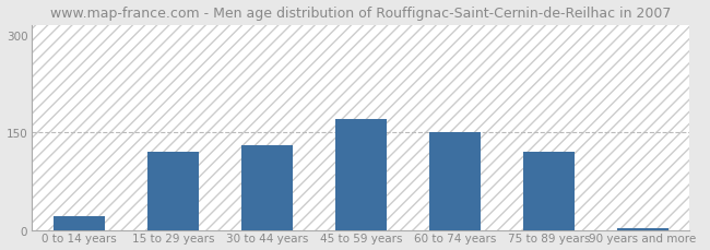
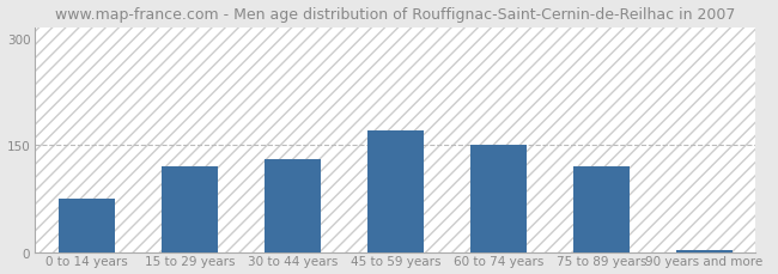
0 to 14 years: 22 -> 75
